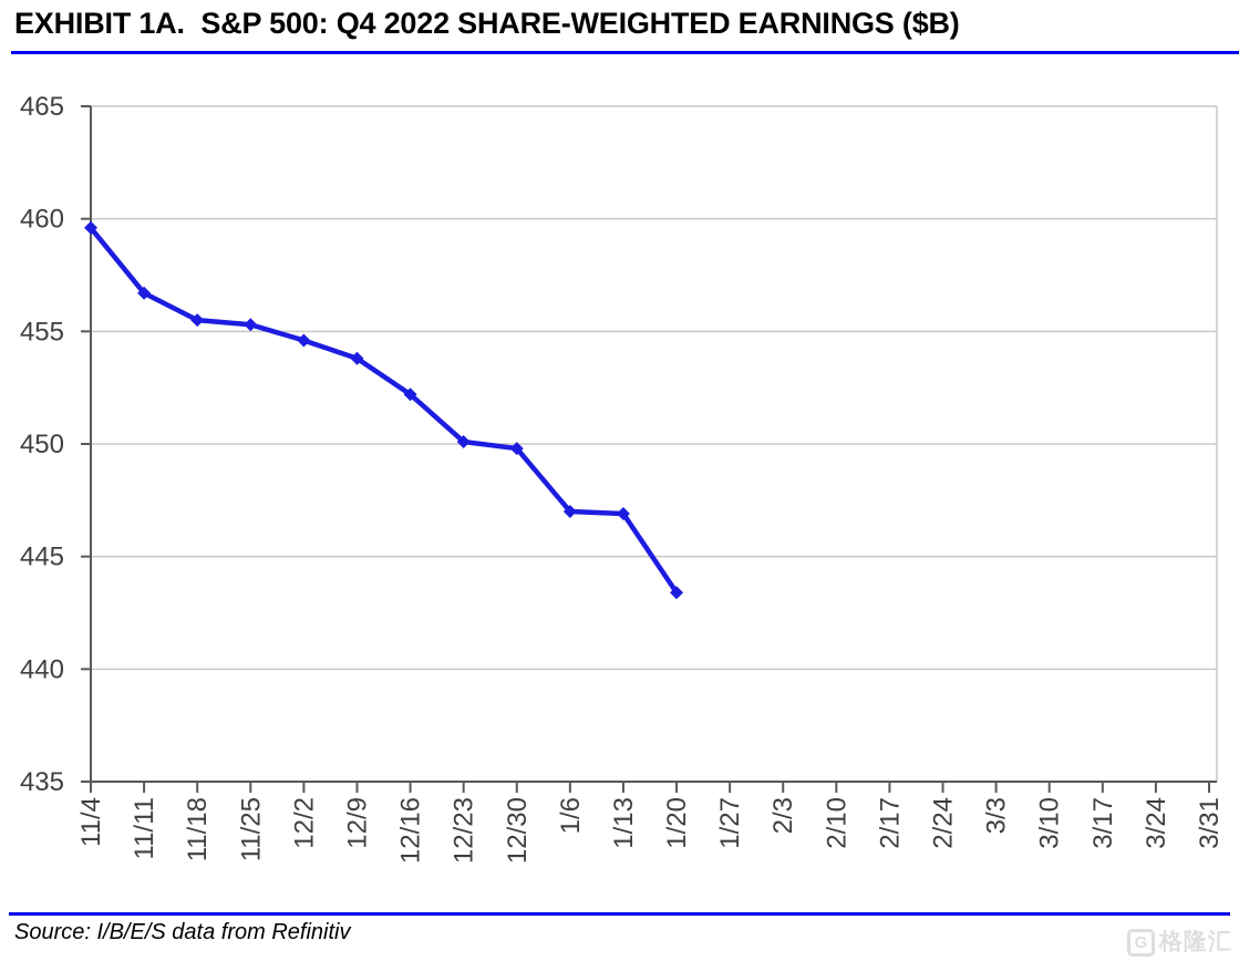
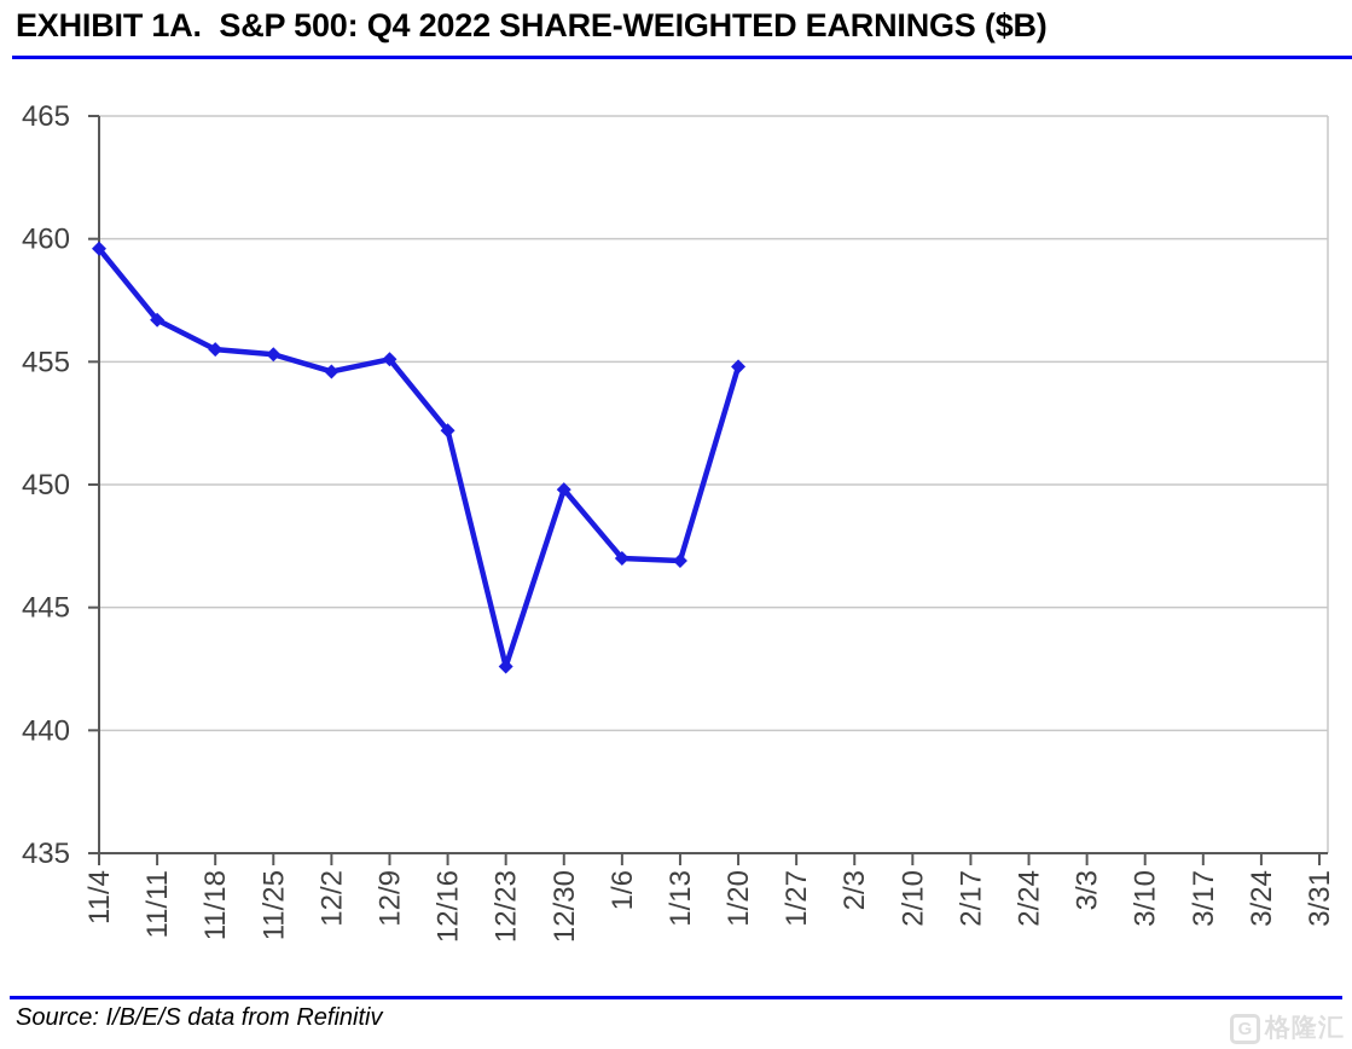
12/9: 453.8 -> 455.1
12/23: 450.1 -> 442.6
1/20: 443.4 -> 454.8
